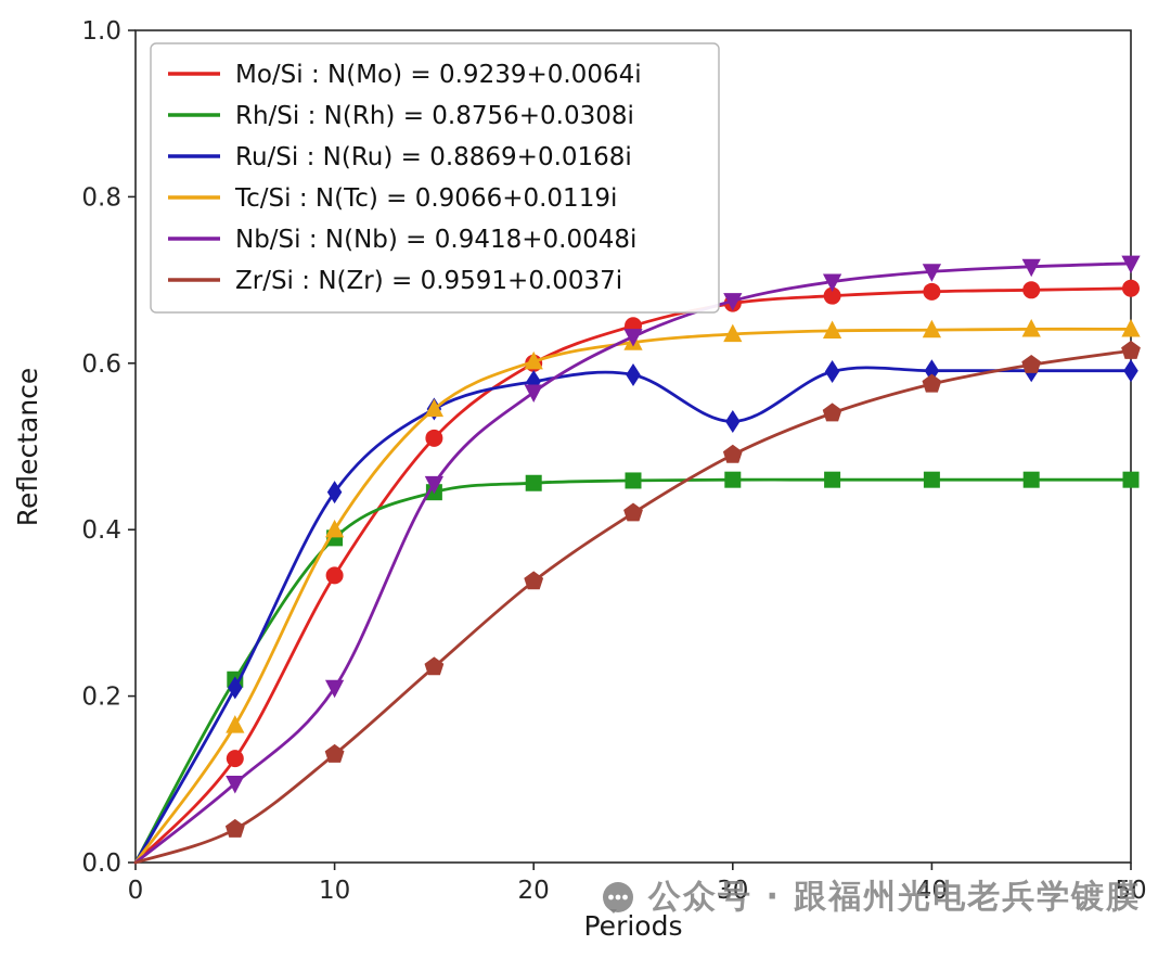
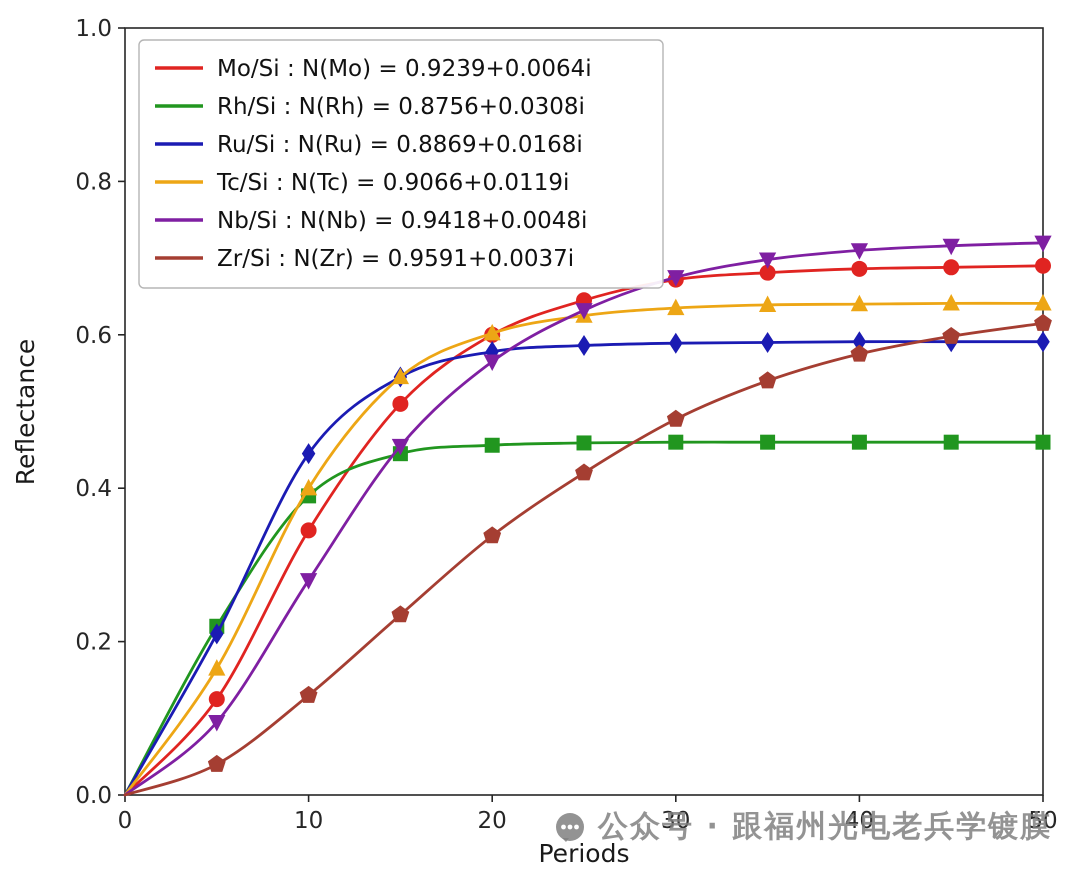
Nb/Si : N(Nb) = 0.9418+0.0048i/10: 0.21 -> 0.28
Ru/Si : N(Ru) = 0.8869+0.0168i/30: 0.53 -> 0.59
